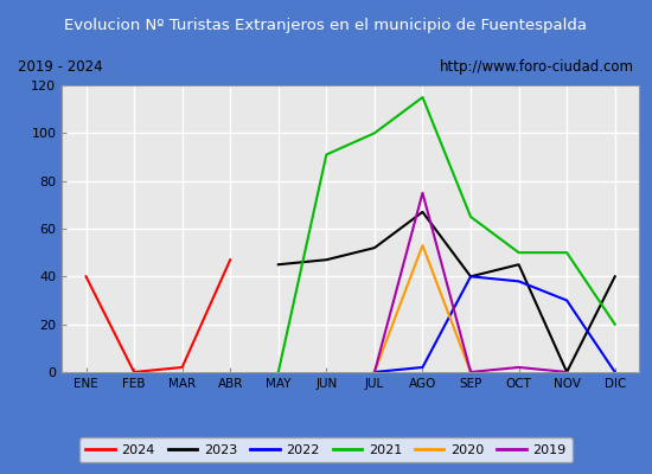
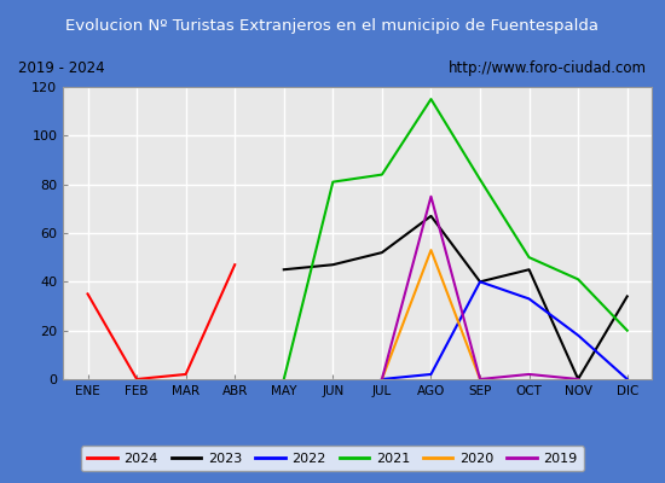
2024/ENE: 40 -> 35
2021/JUN: 91 -> 81
2021/JUL: 100 -> 84
2021/SEP: 65 -> 82
2022/OCT: 38 -> 33
2022/NOV: 30 -> 18
2021/NOV: 50 -> 41
2023/DIC: 40 -> 34
